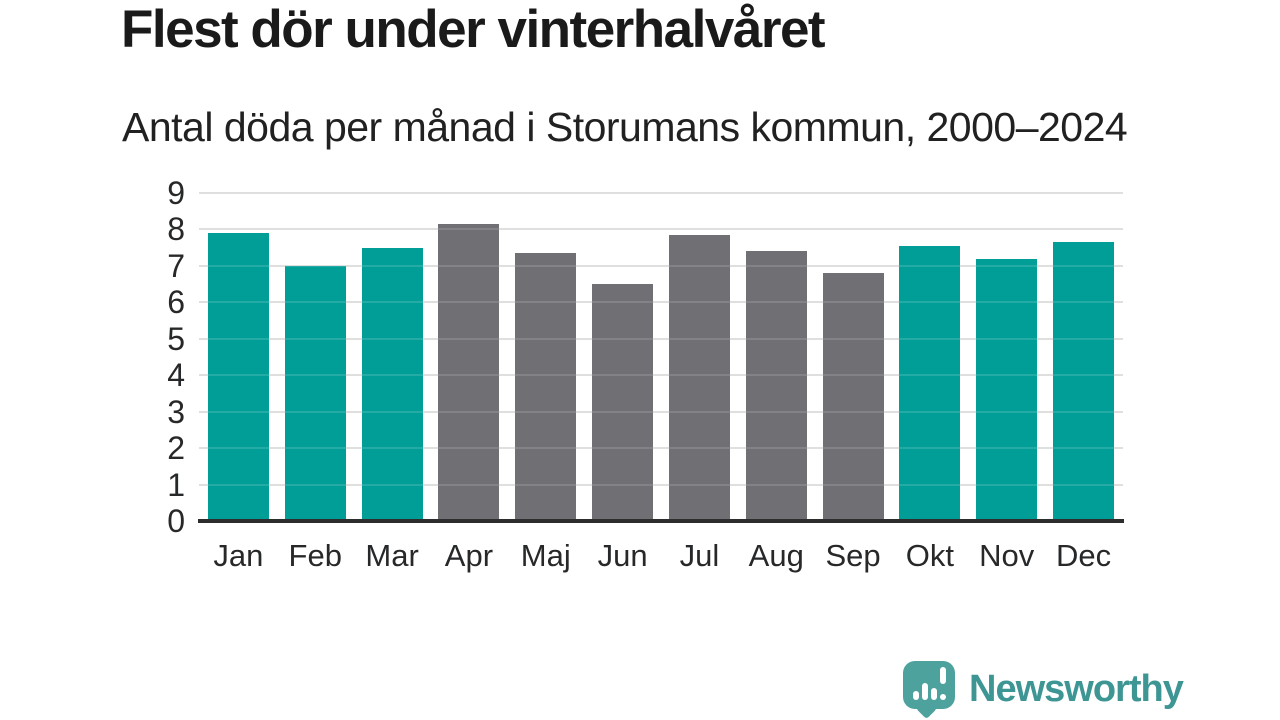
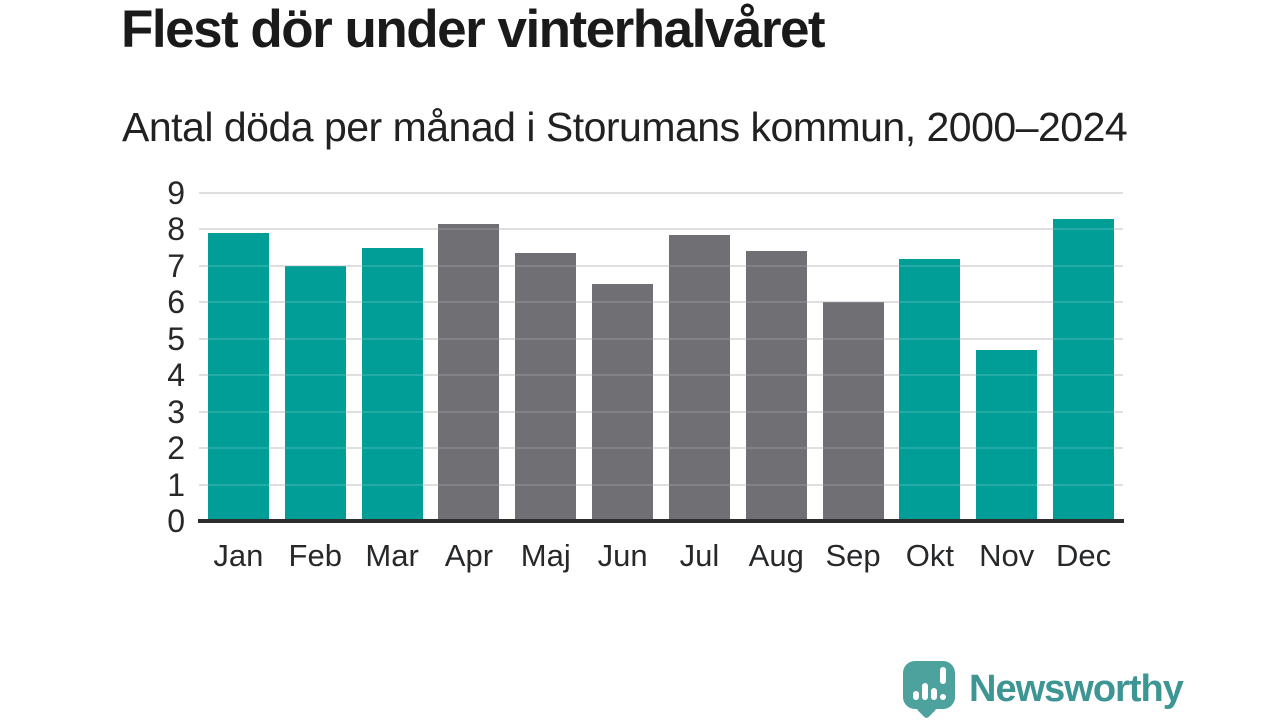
Sep: 6.8 -> 6.0
Okt: 7.5 -> 7.2
Nov: 7.2 -> 4.7
Dec: 7.7 -> 8.3
